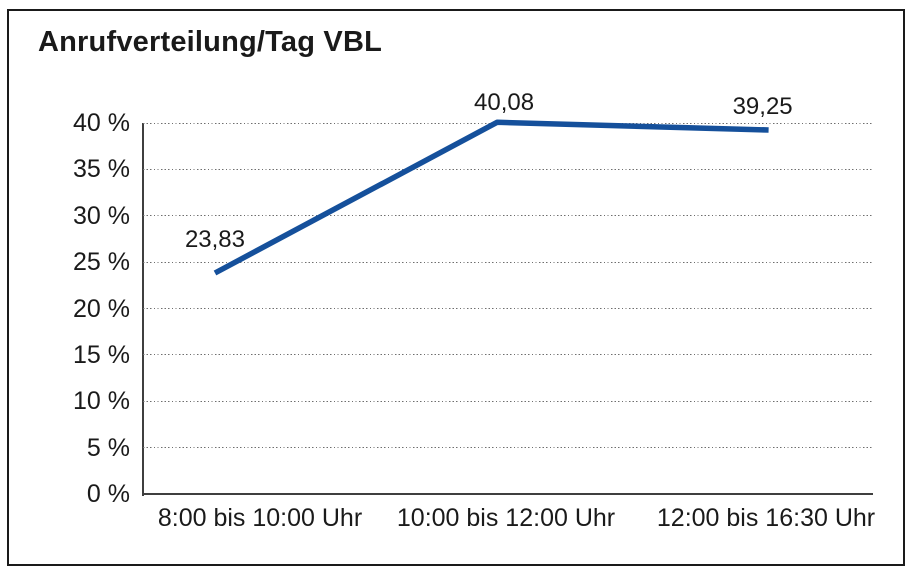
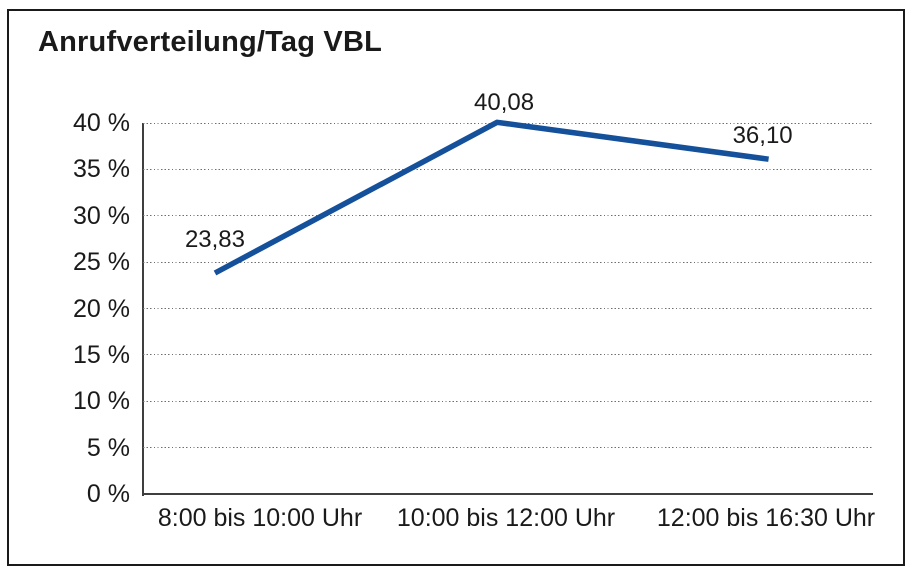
12:00 bis 16:30 Uhr: 39,25 -> 36,10
